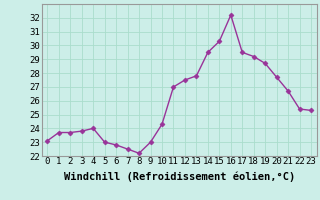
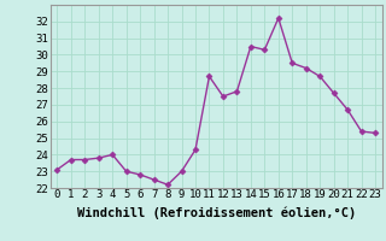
11: 27.0 -> 28.7
14: 29.5 -> 30.5
